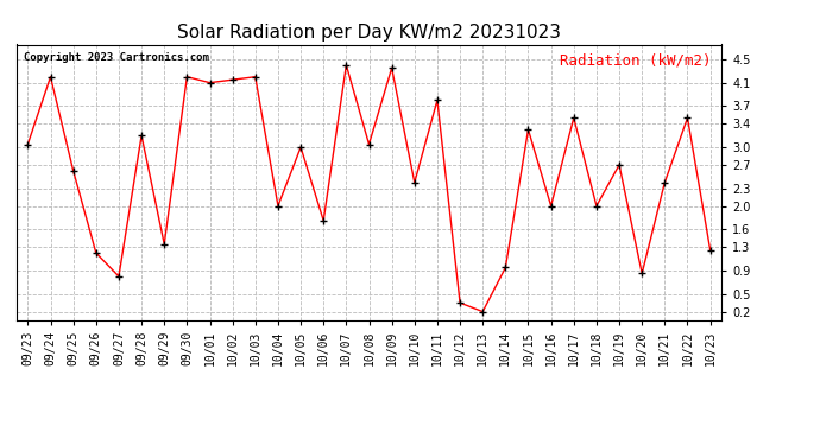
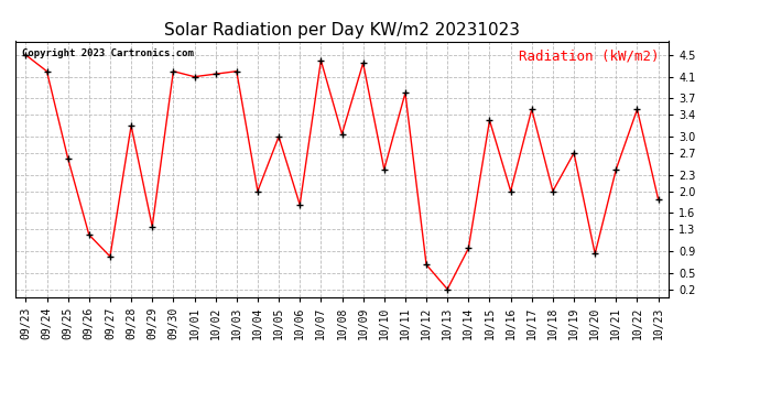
09/23: 3.05 -> 4.50
10/12: 0.35 -> 0.65
10/23: 1.25 -> 1.85
